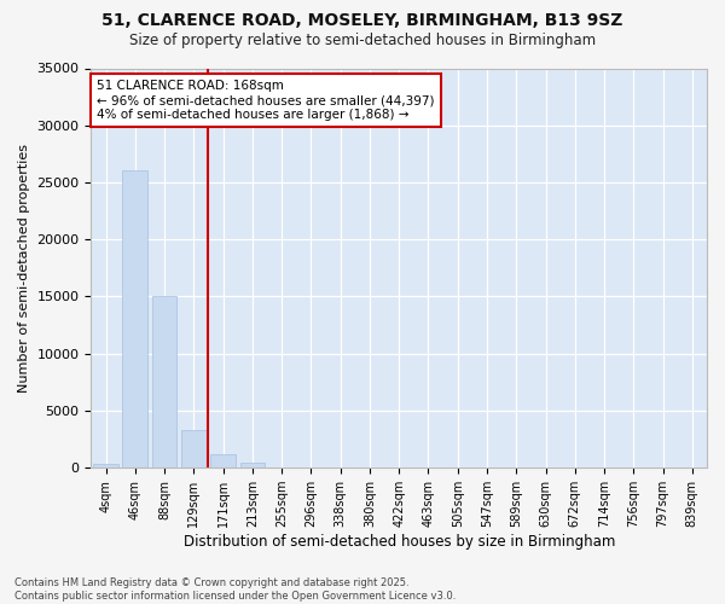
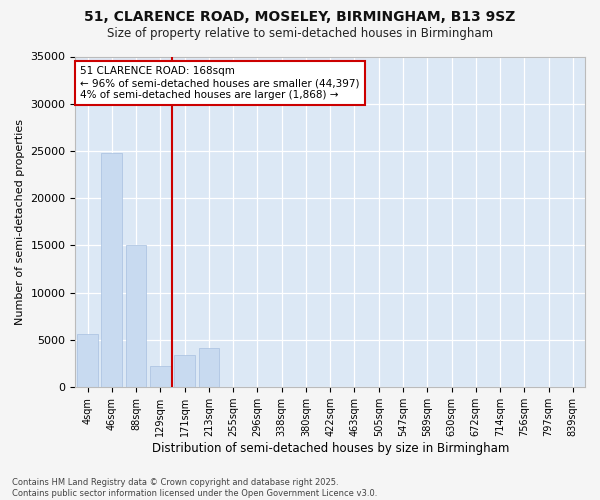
4sqm: 400 -> 5600
46sqm: 26100 -> 24800
129sqm: 3300 -> 2200
171sqm: 1200 -> 3400
213sqm: 400 -> 4200
